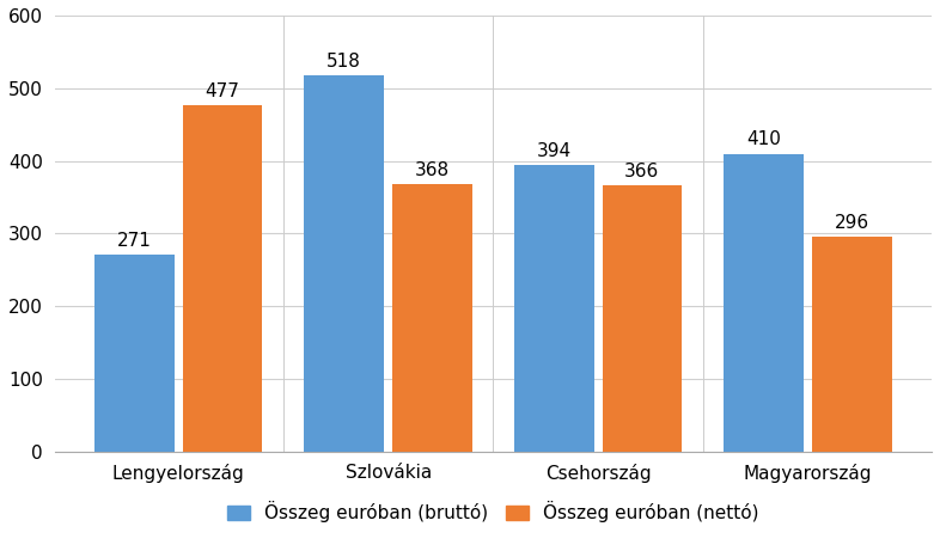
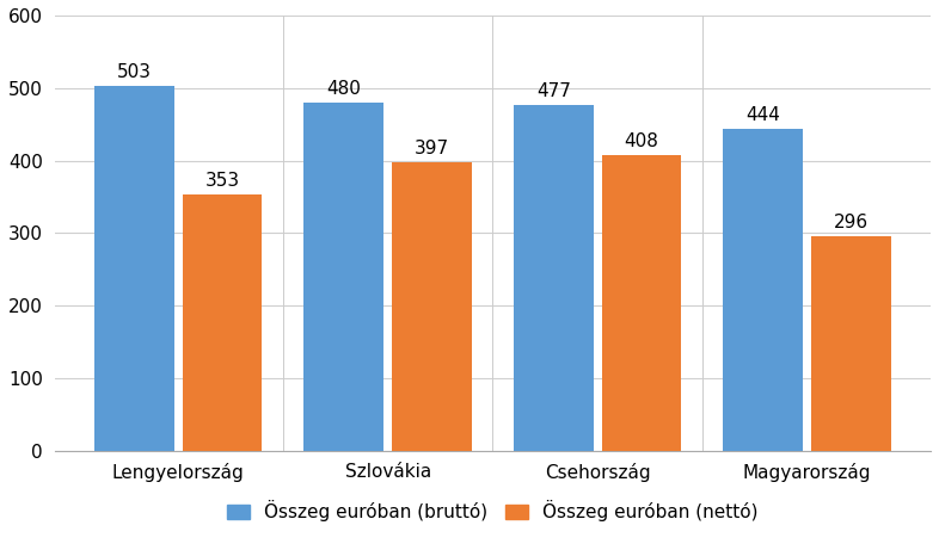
Összeg euróban (bruttó)/Lengyelország: 271 -> 503
Összeg euróban (nettó)/Lengyelország: 477 -> 353
Összeg euróban (bruttó)/Szlovákia: 518 -> 480
Összeg euróban (nettó)/Szlovákia: 368 -> 397
Összeg euróban (bruttó)/Csehország: 394 -> 477
Összeg euróban (nettó)/Csehország: 366 -> 408
Összeg euróban (bruttó)/Magyarország: 410 -> 444
